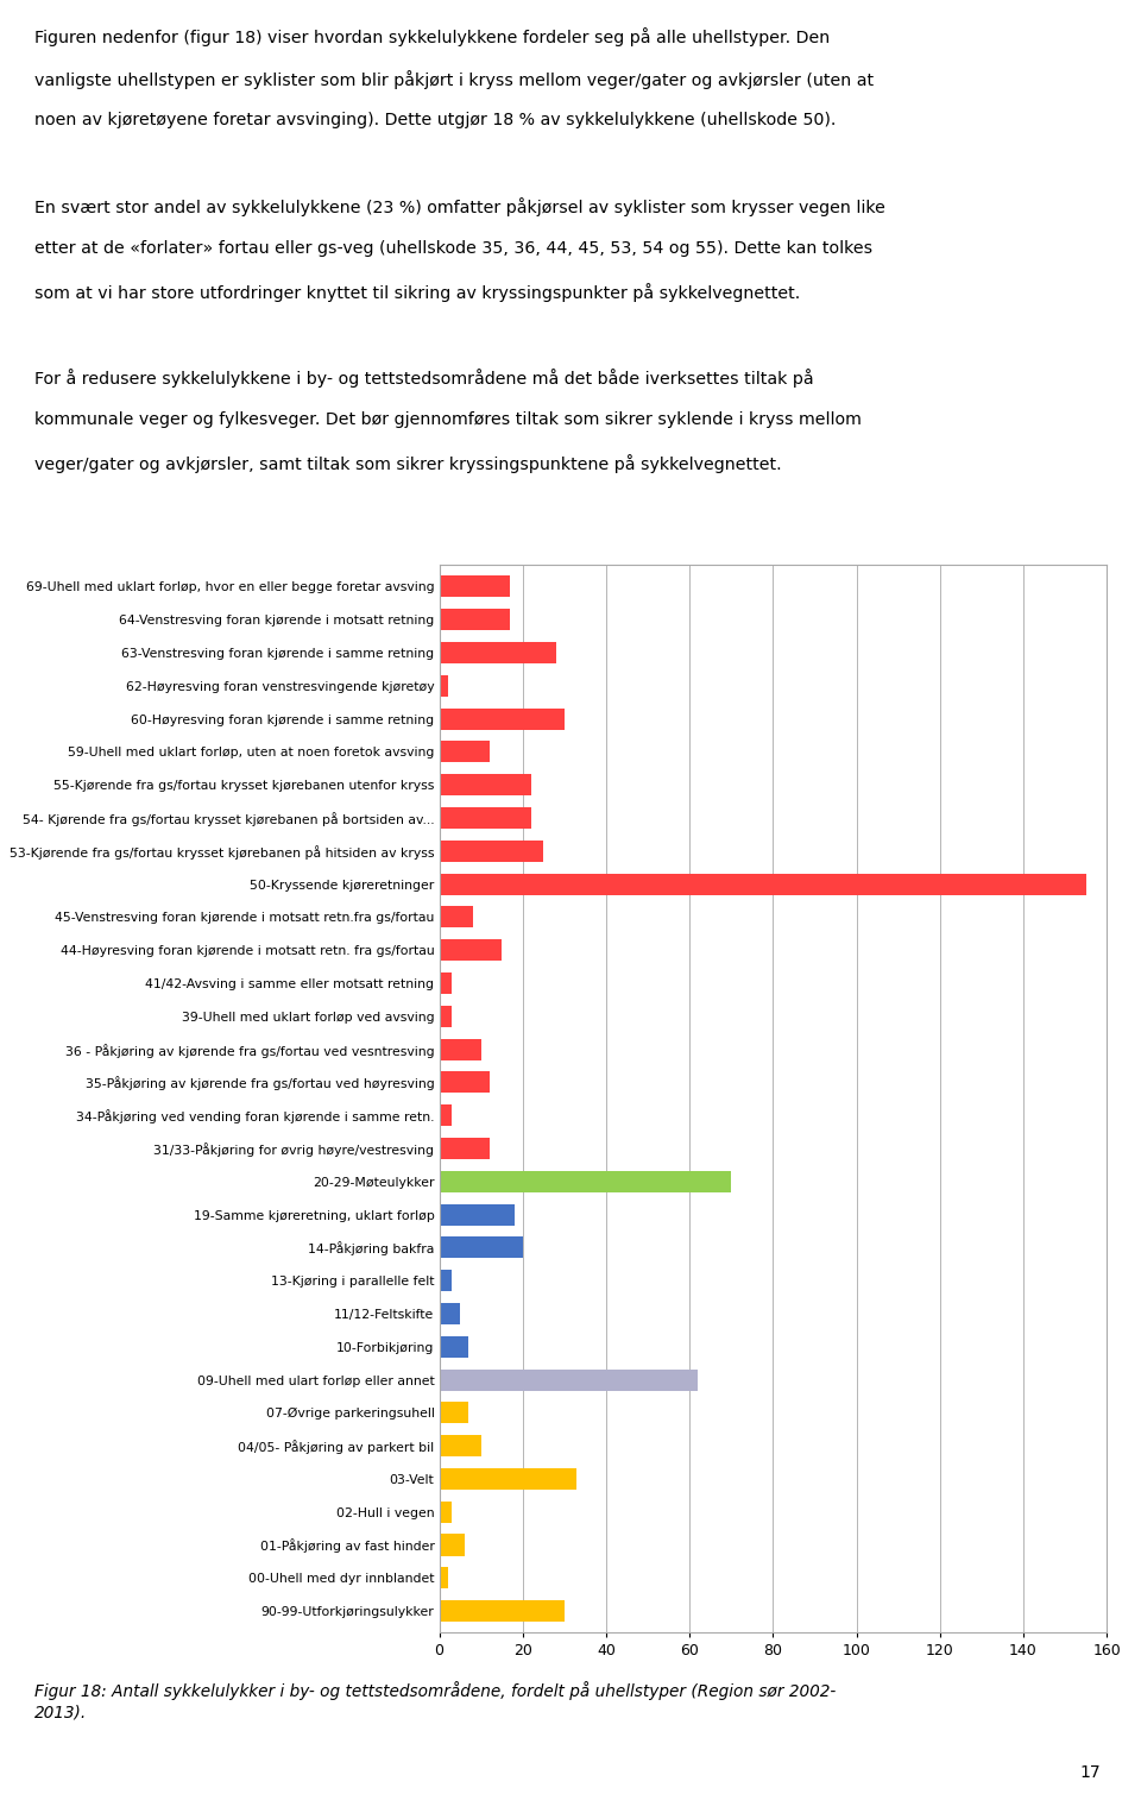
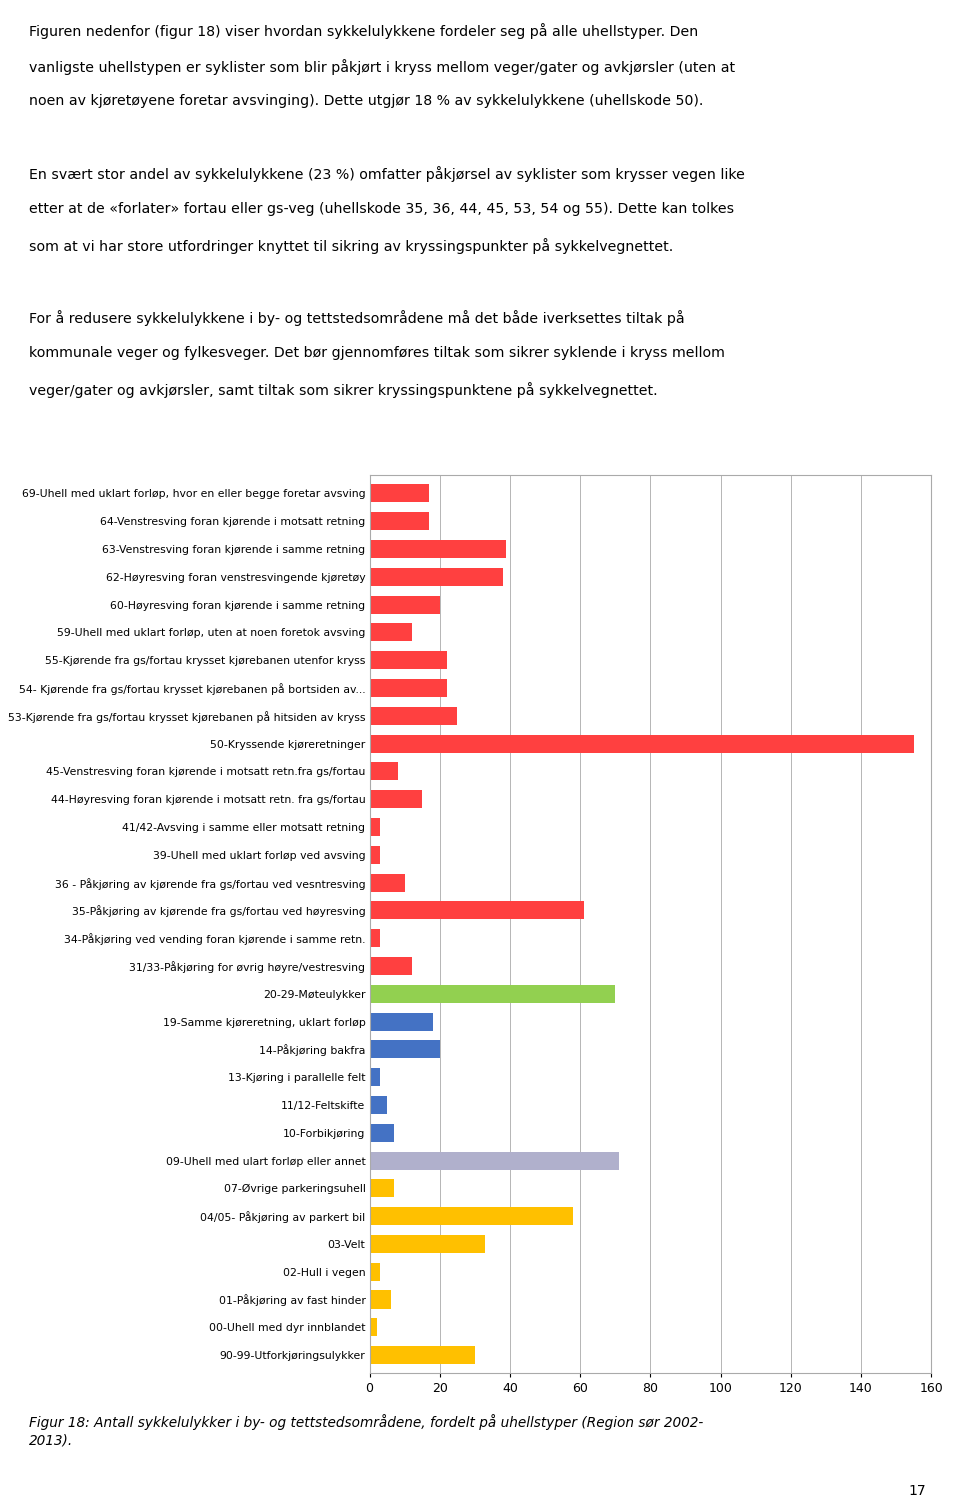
63-Venstresving foran kjørende i samme retning: 28 -> 39
62-Høyresving foran venstresvingende kjøretøy: 2 -> 38
60-Høyresving foran kjørende i samme retning: 30 -> 20
35-Påkjøring av kjørende fra gs/fortau ved høyresving: 12 -> 61
09-Uhell med ulart forløp eller annet: 62 -> 71
04/05- Påkjøring av parkert bil: 10 -> 58
